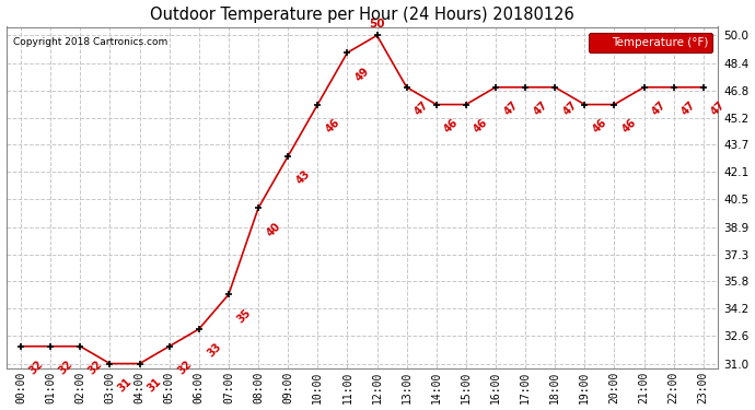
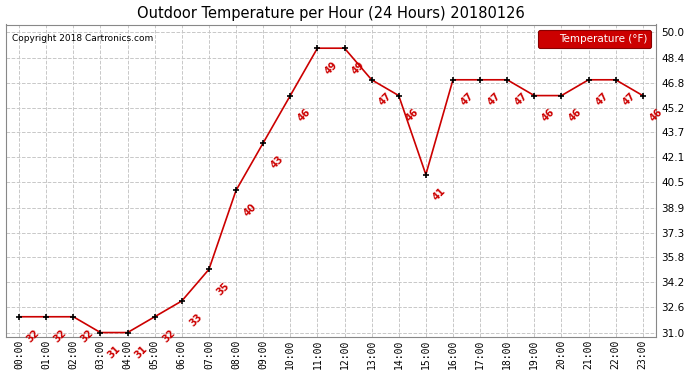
12:00: 50 -> 49
15:00: 46 -> 41
23:00: 47 -> 46
